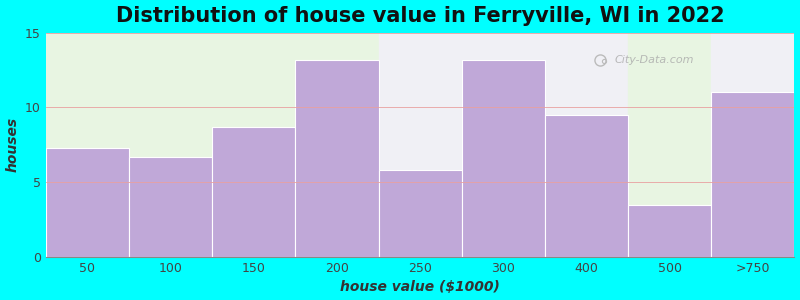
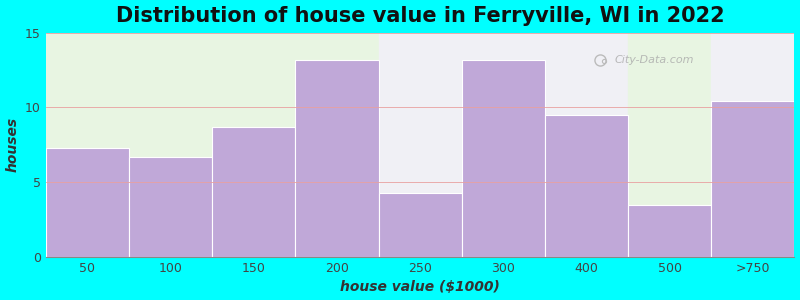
250: 5.8 -> 4.3
>750: 11.0 -> 10.4
